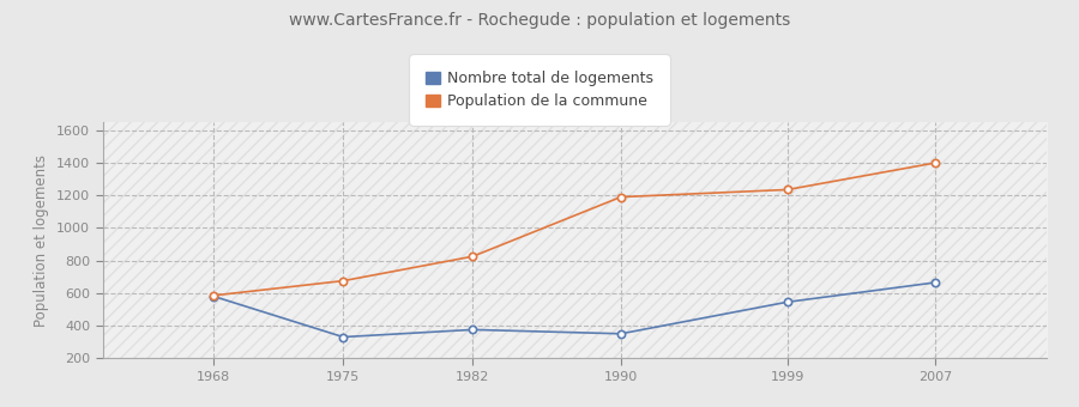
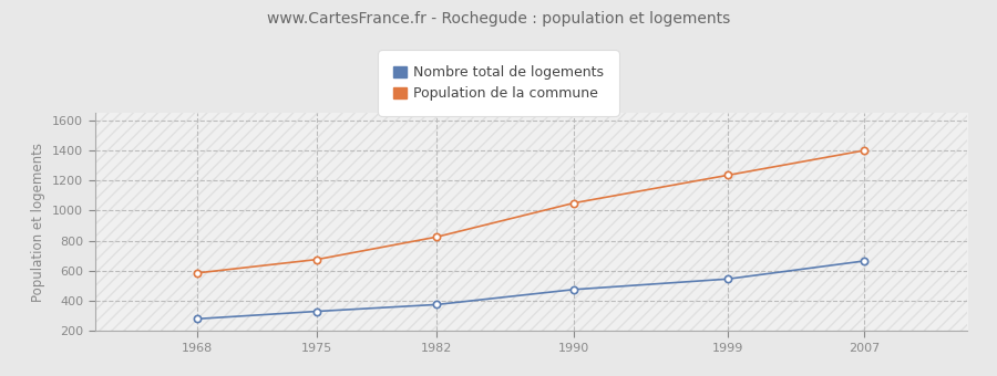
Nombre total de logements/1968: 580 -> 280
Nombre total de logements/1990: 350 -> 480
Population de la commune/1990: 1190 -> 1050
